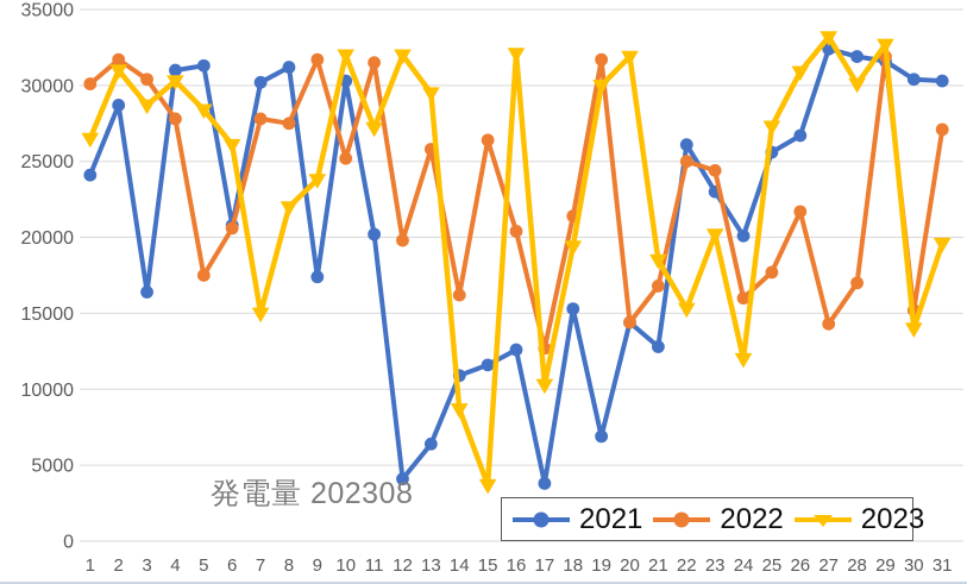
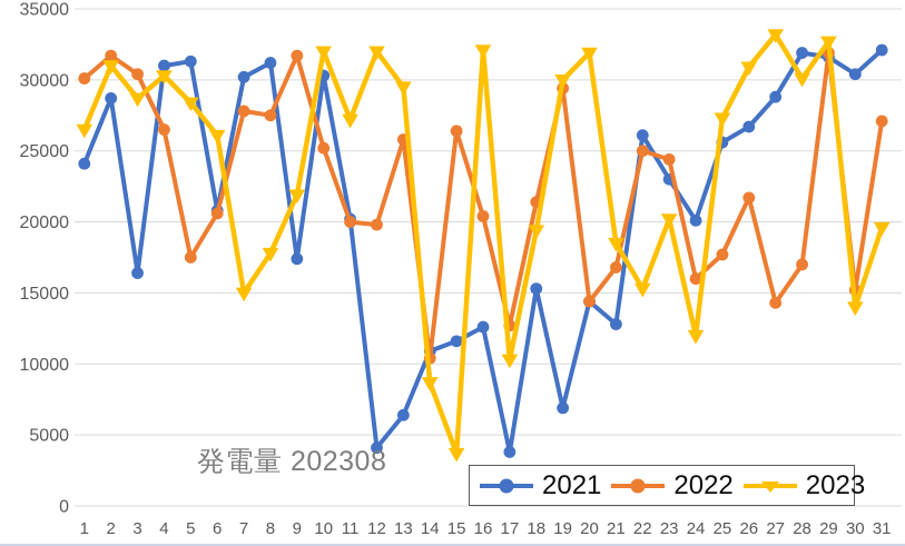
2022/4: 27800 -> 26500
2023/8: 22000 -> 17800
2023/9: 23800 -> 21900
2022/11: 31500 -> 20000
2022/14: 16200 -> 10400
2022/19: 31700 -> 29400
2021/27: 32400 -> 28800
2021/31: 30300 -> 32100
